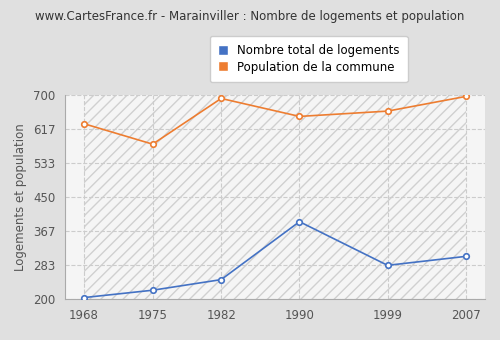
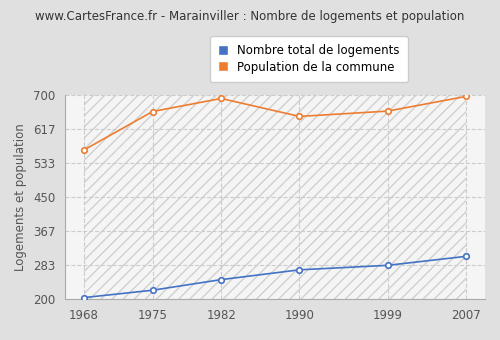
Population de la commune/1968: 630 -> 566
Population de la commune/1975: 580 -> 660
Nombre total de logements/1990: 390 -> 272
